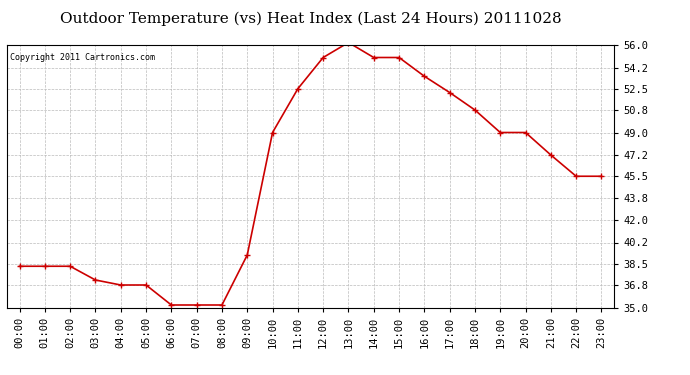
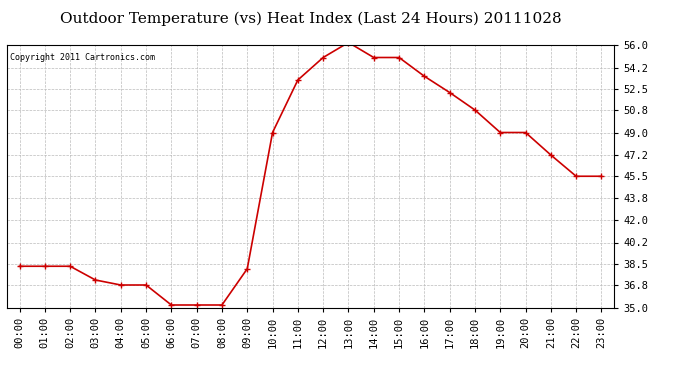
09:00: 39.2 -> 38.1
11:00: 52.5 -> 53.2
